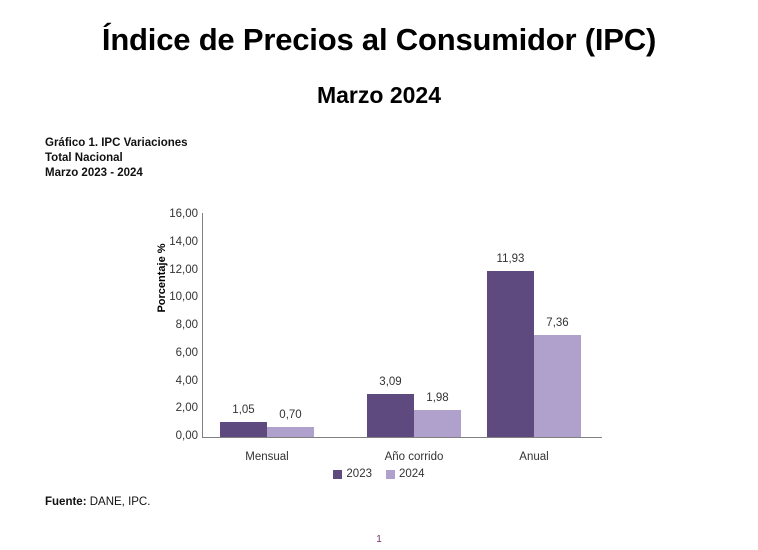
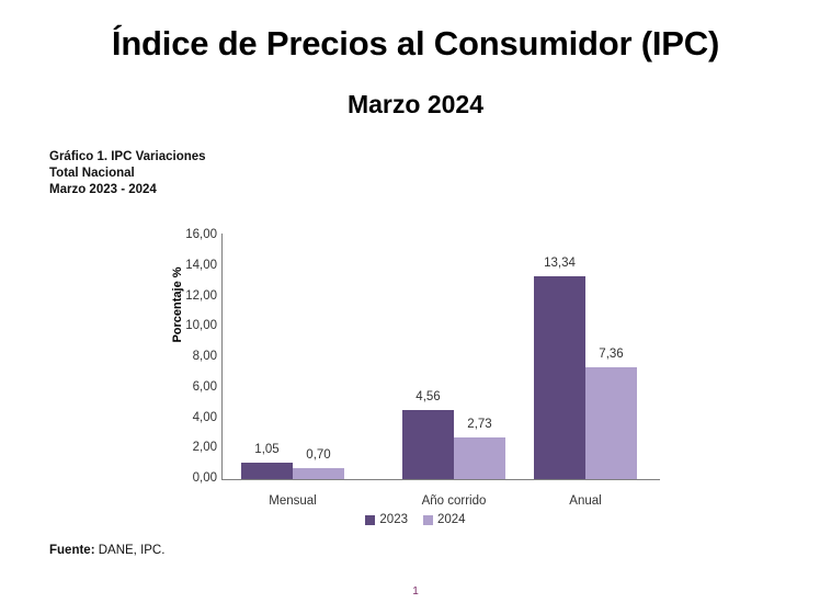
2023/Año corrido: 3,09 -> 4,56
2024/Año corrido: 1,98 -> 2,73
2023/Anual: 11,93 -> 13,34
